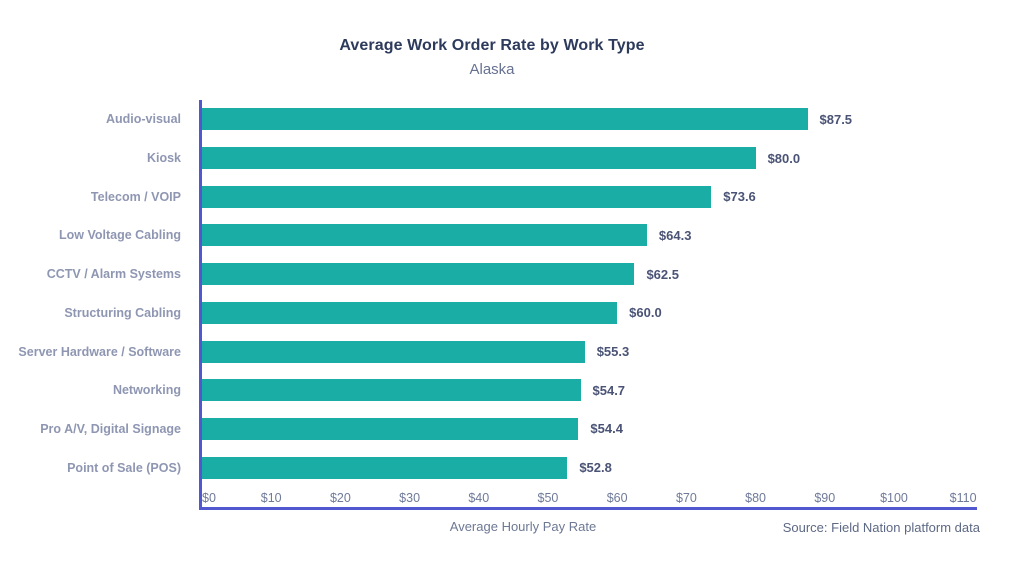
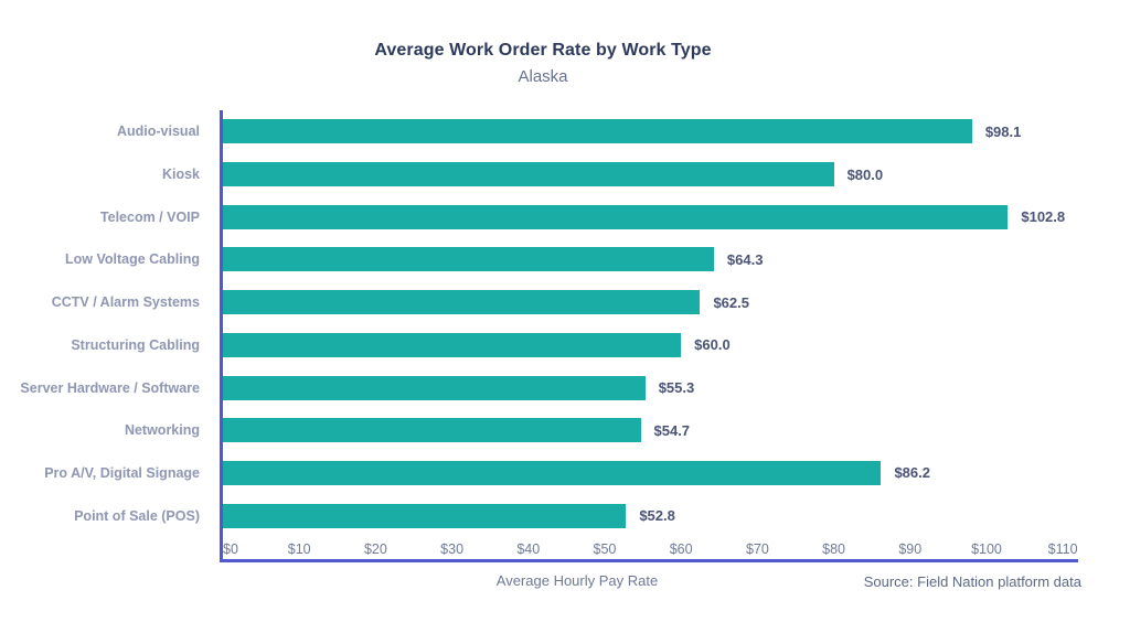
Audio-visual: $87.5 -> $98.1
Telecom / VOIP: $73.6 -> $102.8
Pro A/V, Digital Signage: $54.4 -> $86.2
